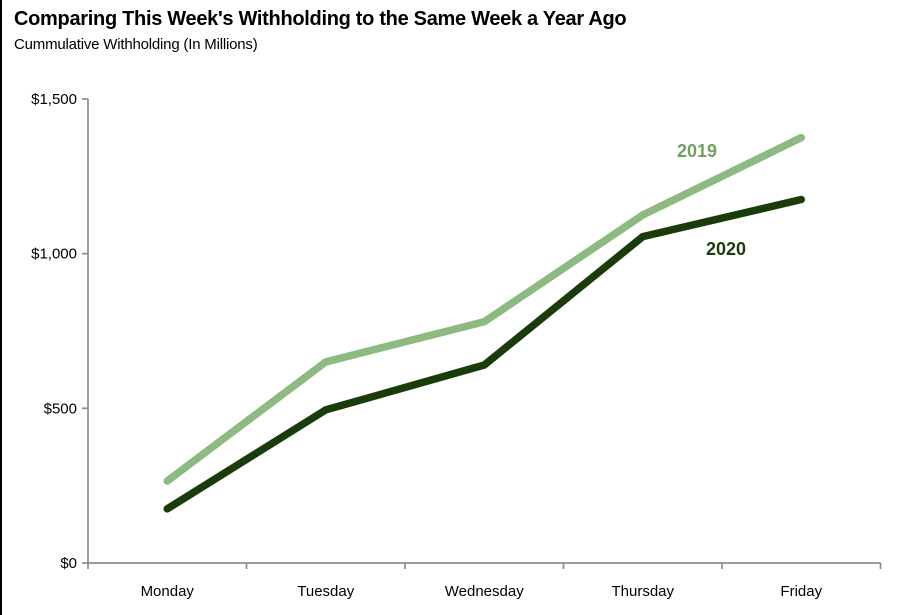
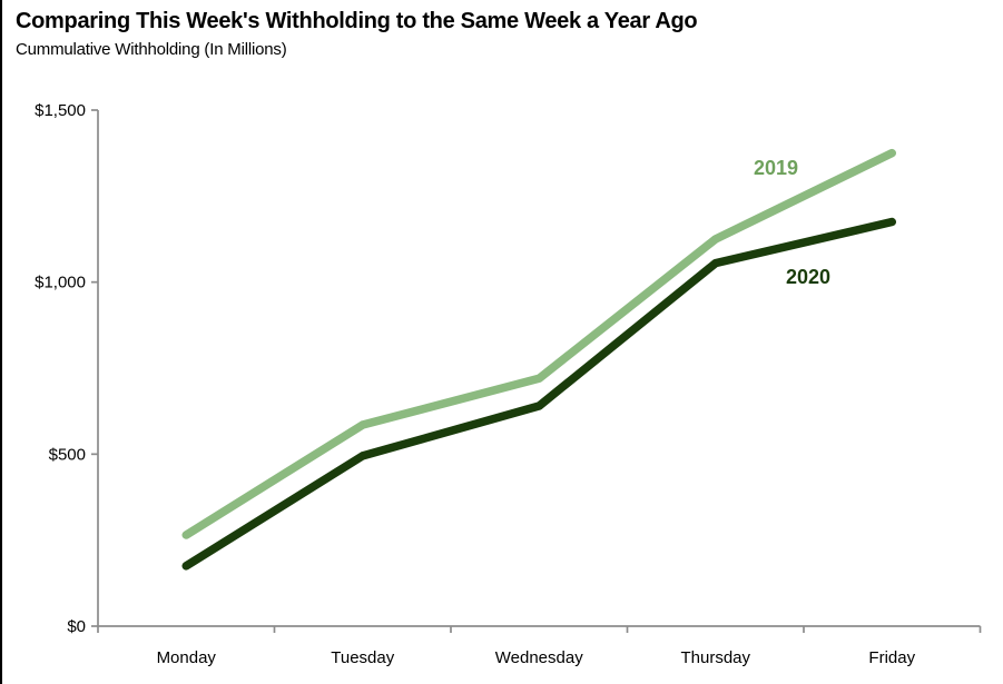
2019/Tuesday: $650 -> $580
2019/Wednesday: $780 -> $720
